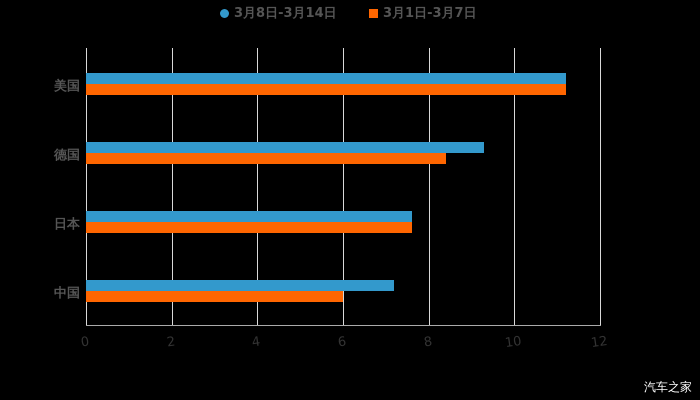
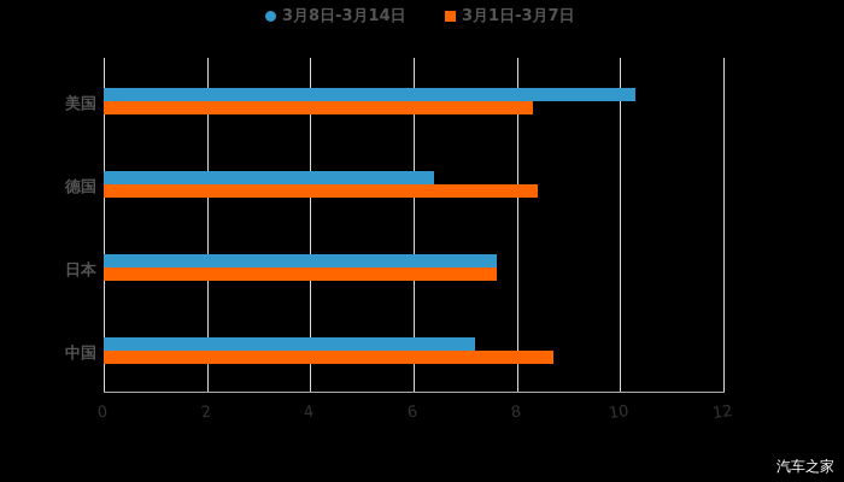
3月8日-3月14日/美国: 11.2 -> 10.3
3月1日-3月7日/美国: 11.2 -> 8.3
3月8日-3月14日/德国: 9.3 -> 6.4
3月1日-3月7日/中国: 6.0 -> 8.7
